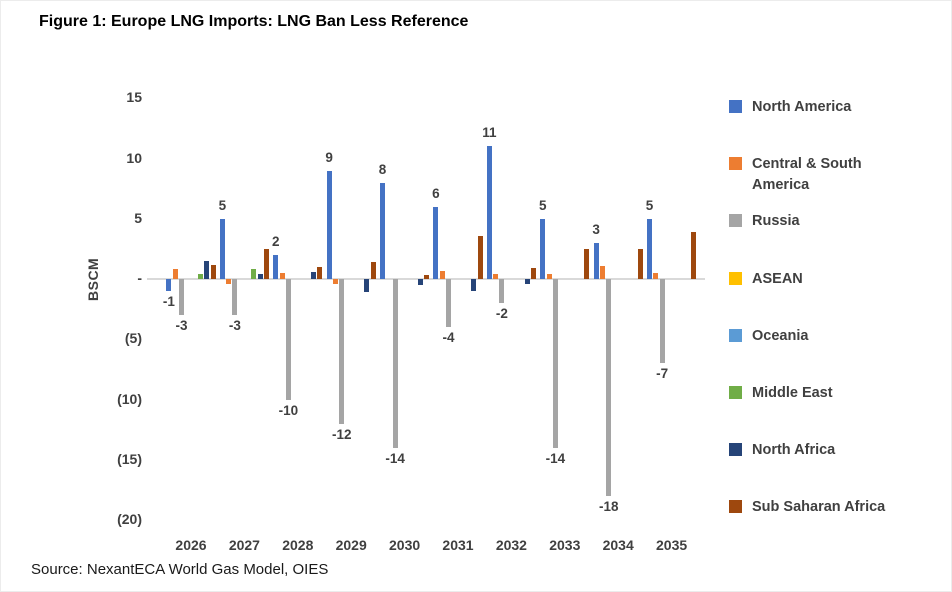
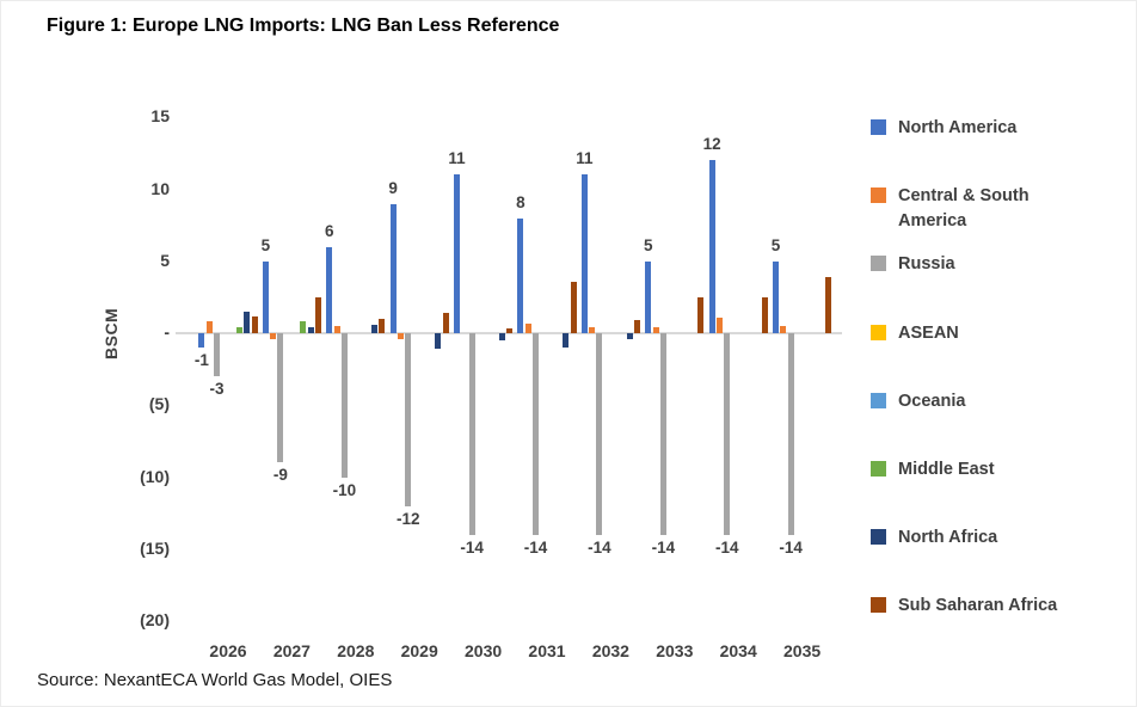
Russia/2027: -3 -> -9
North America/2028: 2 -> 6
North America/2030: 8 -> 11
North America/2031: 6 -> 8
Russia/2031: -4 -> -14
Russia/2032: -2 -> -14
North America/2034: 3 -> 12
Russia/2034: -18 -> -14
Russia/2035: -7 -> -14
